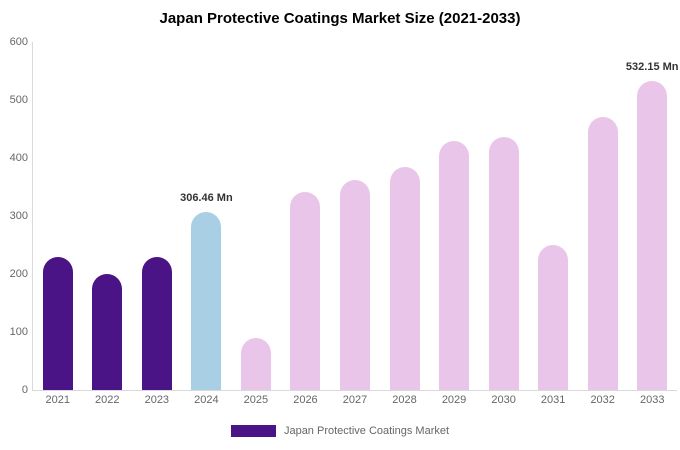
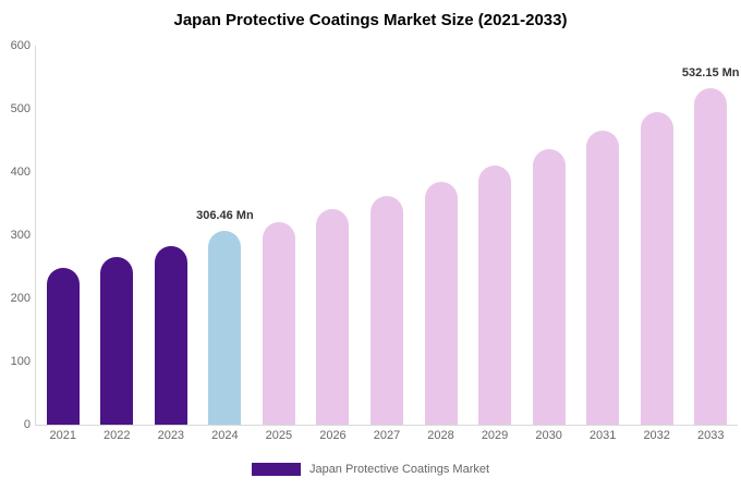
2021: 230 -> 250
2022: 200 -> 260
2023: 230 -> 280
2025: 90 -> 320
2029: 430 -> 410
2031: 250 -> 460
2032: 470 -> 500
